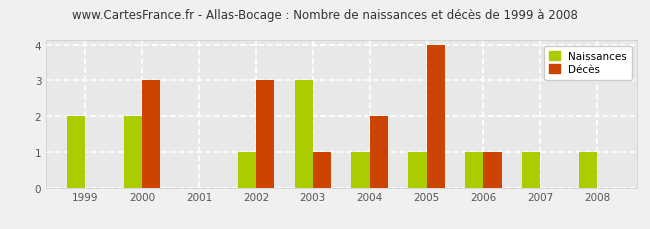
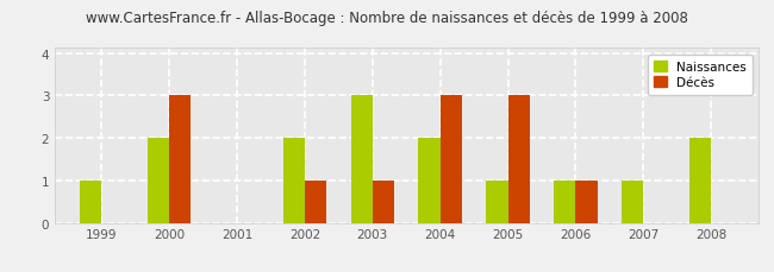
Naissances/1999: 2 -> 1
Naissances/2002: 1 -> 2
Décès/2002: 3 -> 1
Naissances/2004: 1 -> 2
Décès/2004: 2 -> 3
Décès/2005: 4 -> 3
Naissances/2008: 1 -> 2
